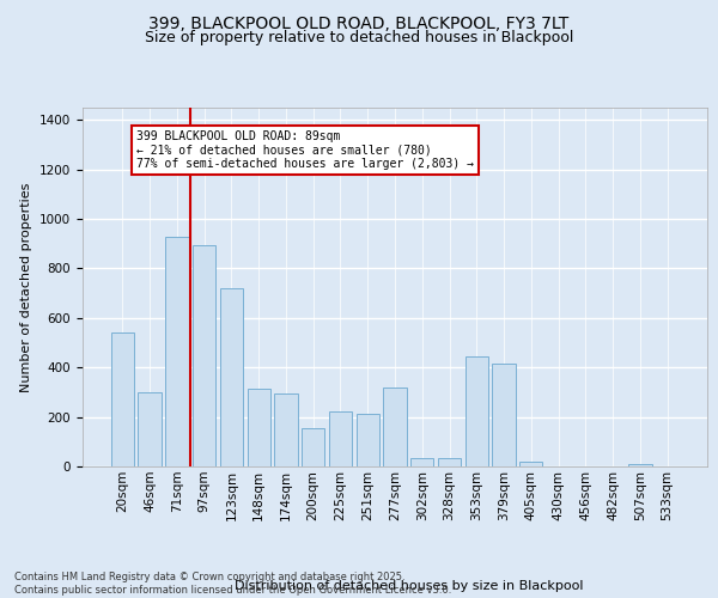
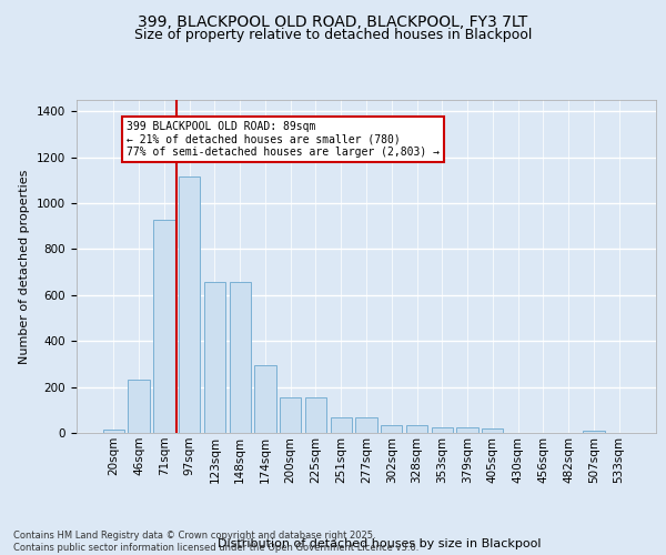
20sqm: 540 -> 15
46sqm: 300 -> 230
97sqm: 895 -> 1115
123sqm: 720 -> 655
148sqm: 315 -> 655
225sqm: 220 -> 155
251sqm: 215 -> 70
277sqm: 320 -> 70
353sqm: 445 -> 25
379sqm: 415 -> 25
